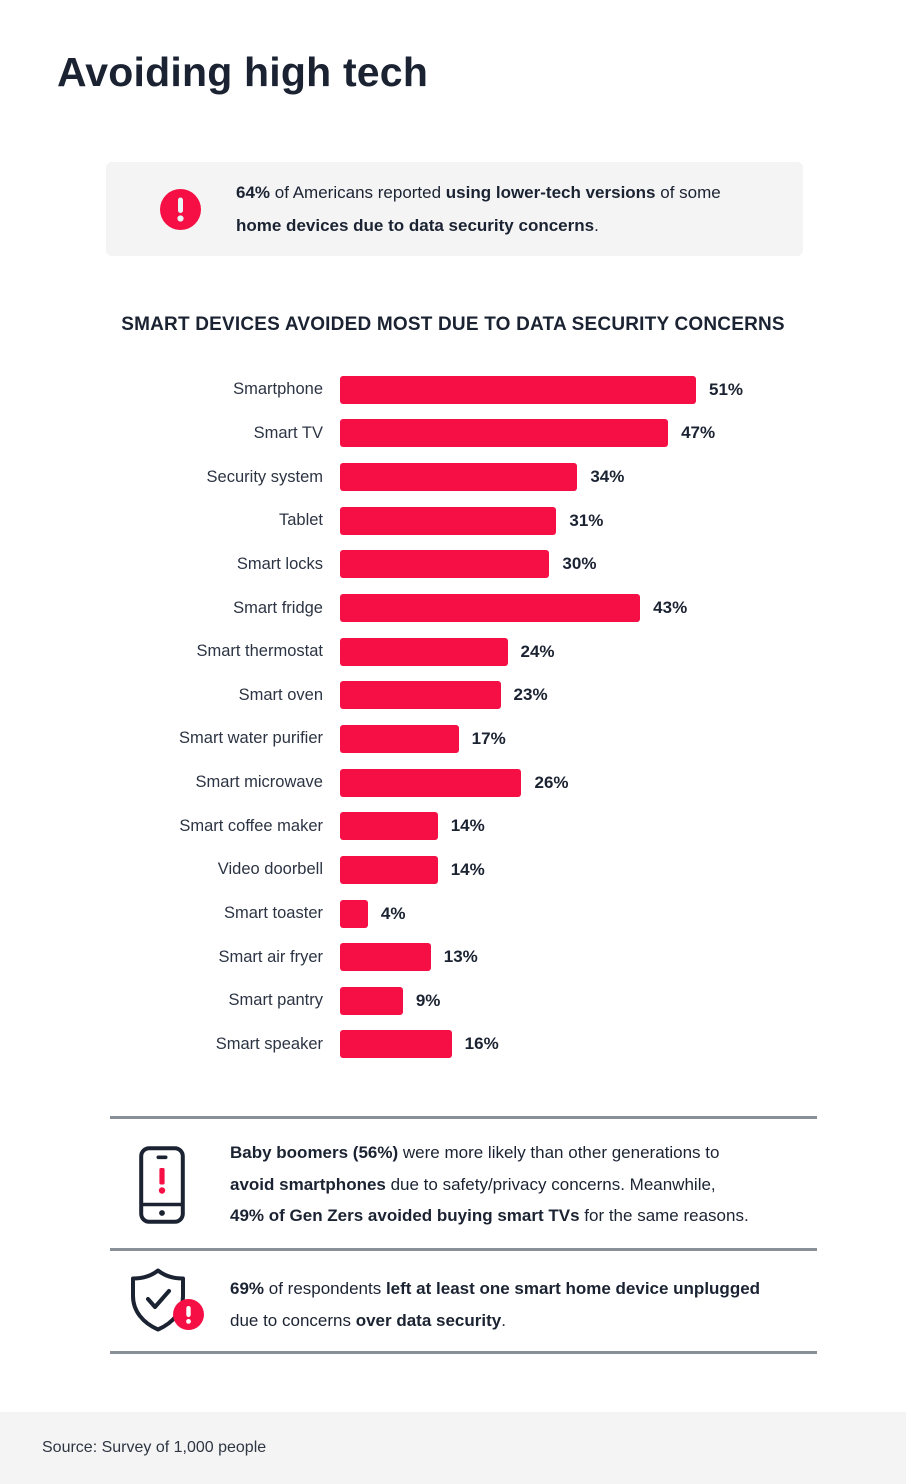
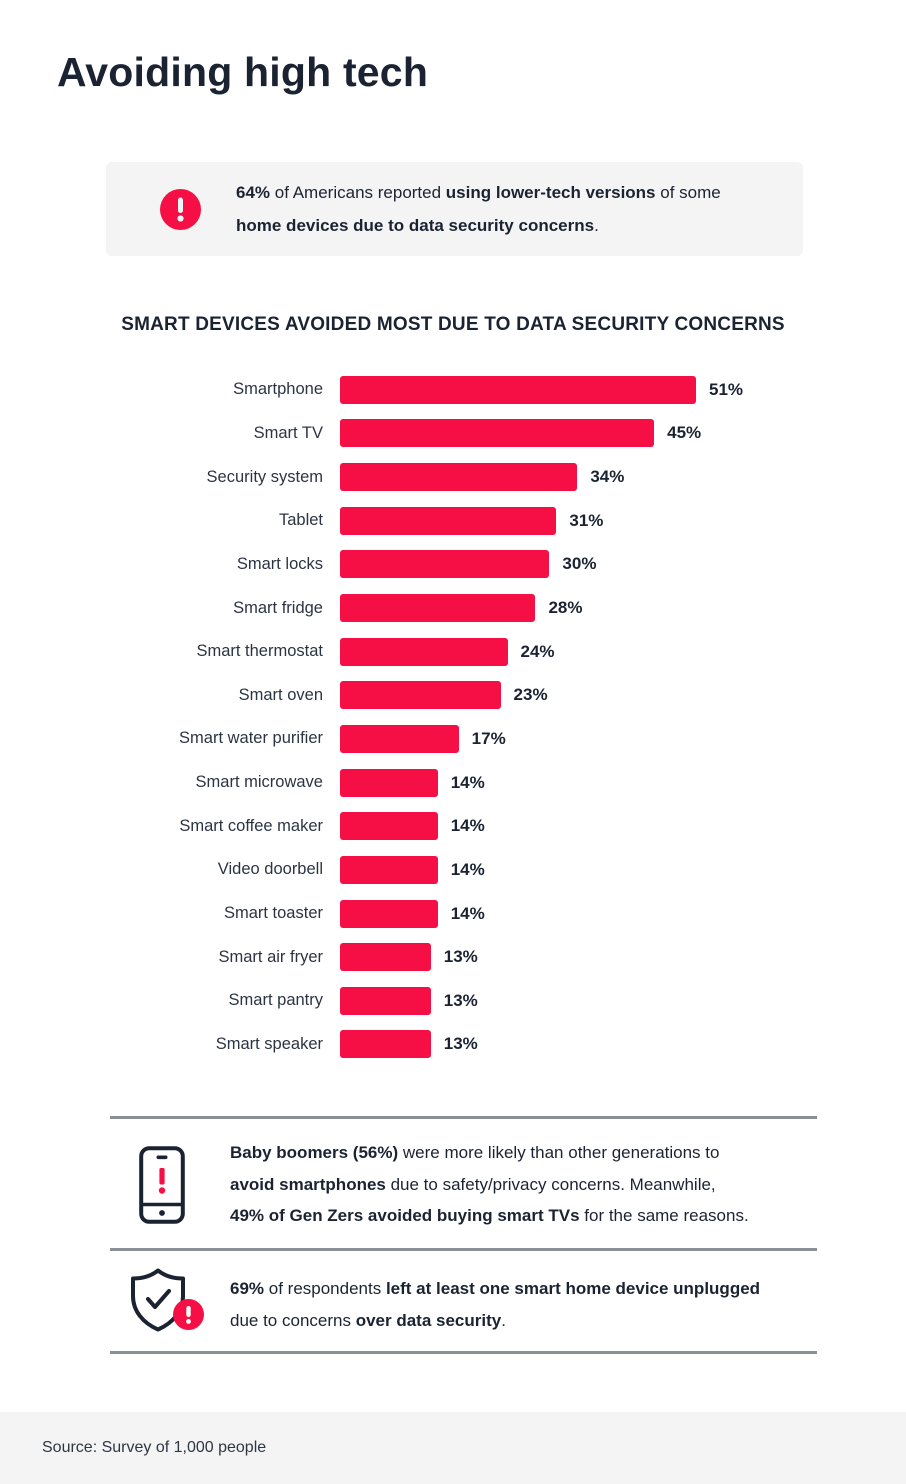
Smart TV: 47% -> 45%
Smart fridge: 43% -> 28%
Smart microwave: 26% -> 14%
Smart toaster: 4% -> 14%
Smart pantry: 9% -> 13%
Smart speaker: 16% -> 13%
